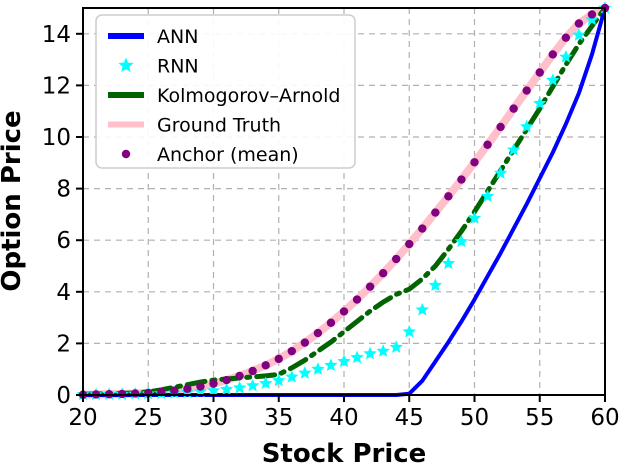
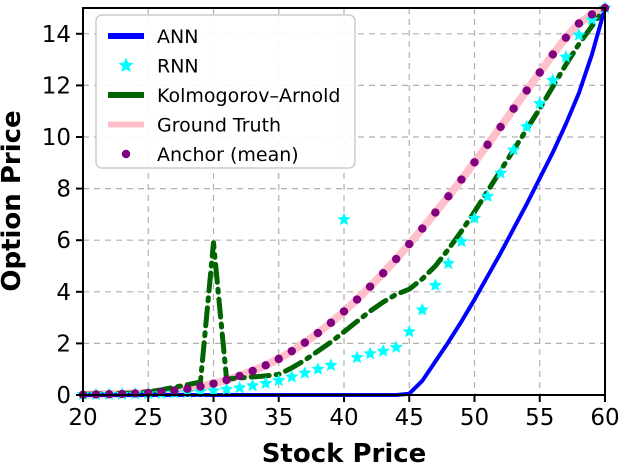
Kolmogorov–Arnold/30: 0.6 -> 5.9
RNN/40: 1.3 -> 6.8
